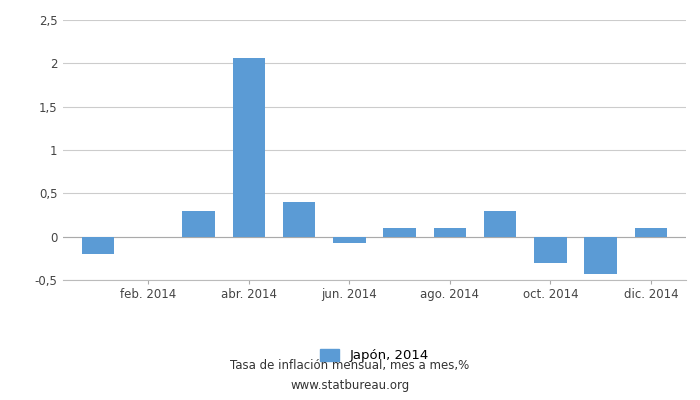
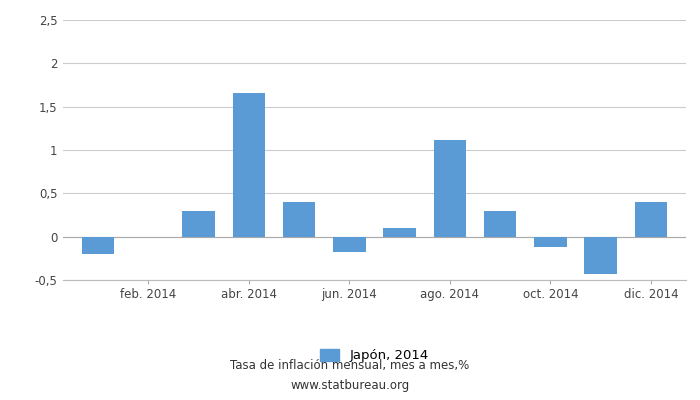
abr. 2014: 2,06 -> 1,66
jun. 2014: -0,07 -> -0,18
ago. 2014: 0,10 -> 1,12
oct. 2014: -0,30 -> -0,12
dic. 2014: 0,10 -> 0,40
